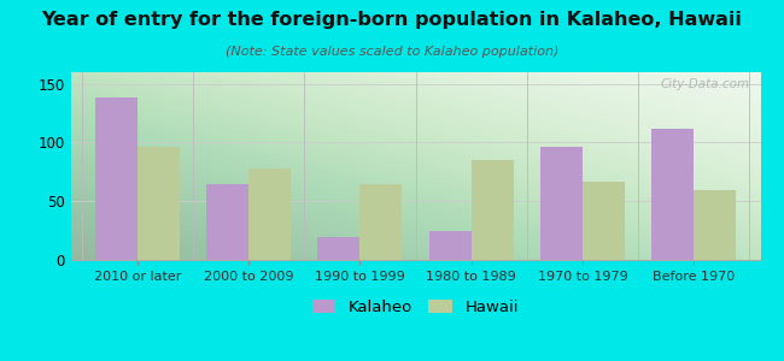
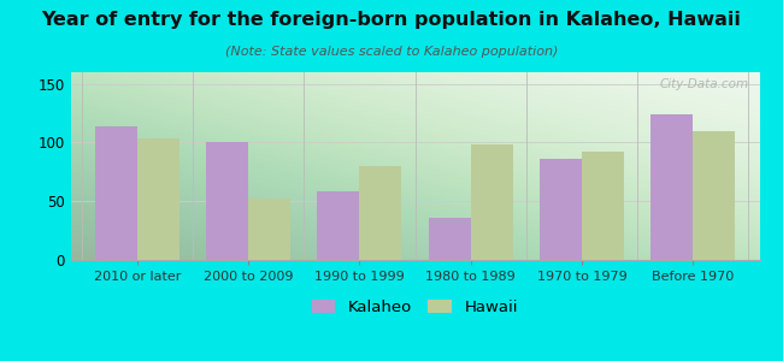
Kalaheo/2010 or later: 138 -> 114
Hawaii/2010 or later: 96 -> 104
Kalaheo/2000 to 2009: 65 -> 100
Hawaii/2000 to 2009: 78 -> 52
Kalaheo/1990 to 1999: 20 -> 58
Hawaii/1990 to 1999: 65 -> 80
Kalaheo/1980 to 1989: 25 -> 36
Hawaii/1980 to 1989: 85 -> 98
Kalaheo/1970 to 1979: 96 -> 86
Hawaii/1970 to 1979: 67 -> 92
Kalaheo/Before 1970: 112 -> 124
Hawaii/Before 1970: 59 -> 110
